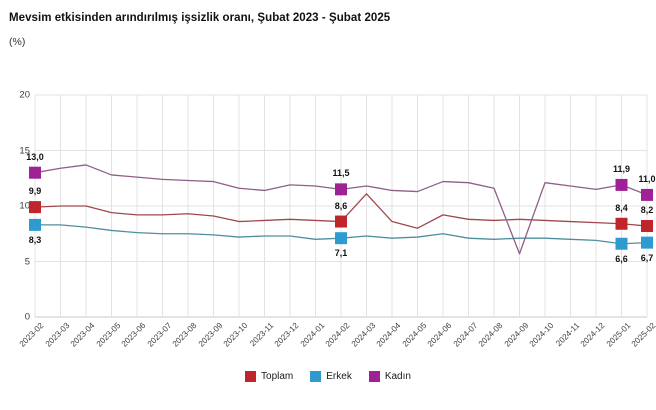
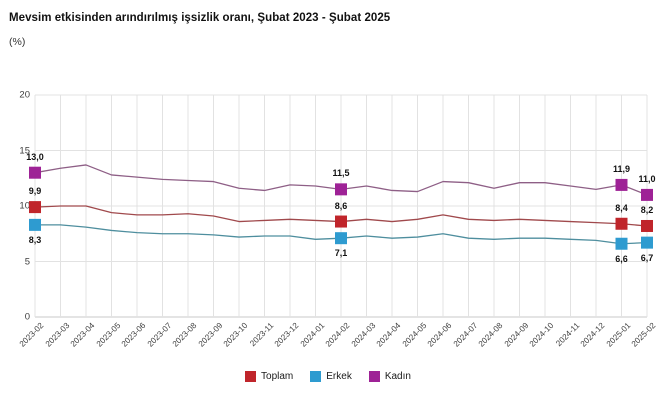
Toplam/2024-03: 11.1 -> 8.8
Toplam/2024-05: 8.0 -> 8.8
Kadın/2024-09: 5.7 -> 12.1
